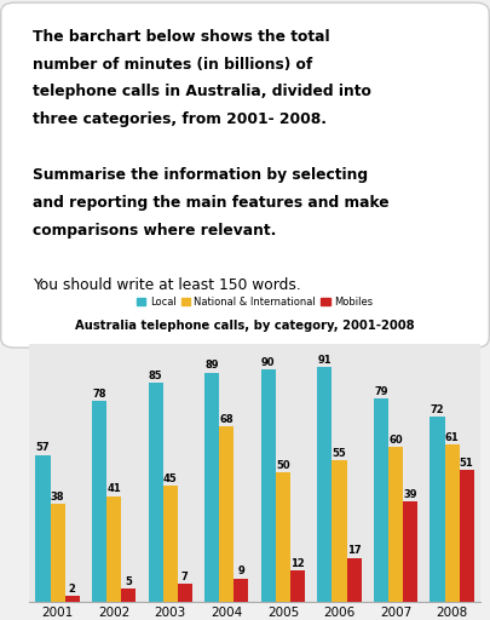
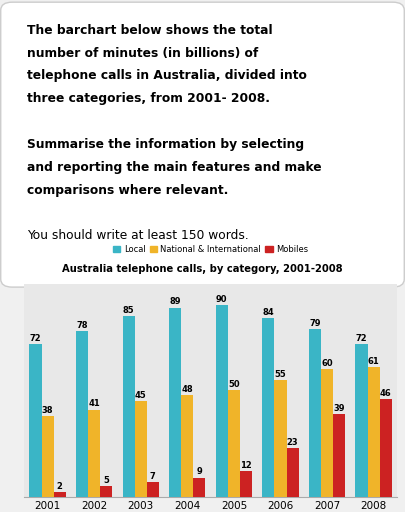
Local/2001: 57 -> 72
National & International/2004: 68 -> 48
Local/2006: 91 -> 84
Mobiles/2006: 17 -> 23
Mobiles/2008: 51 -> 46
